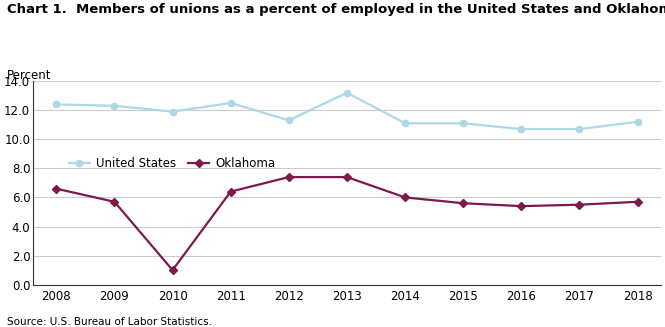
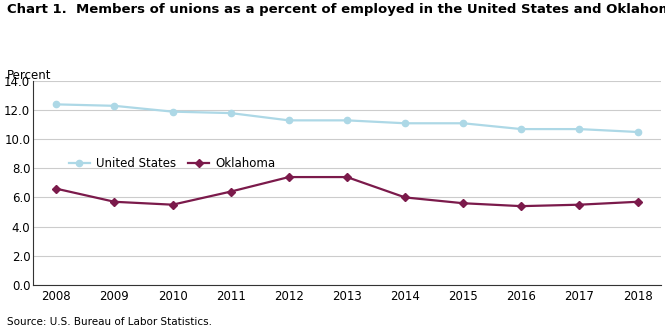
Oklahoma/2010: 1.0 -> 5.5
United States/2011: 12.5 -> 11.8
United States/2013: 13.2 -> 11.3
United States/2018: 11.2 -> 10.5
